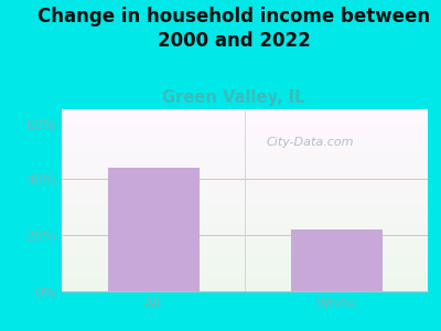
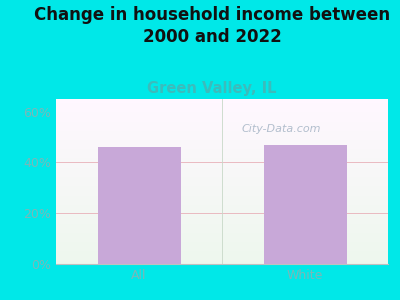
All: 44% -> 46%
White: 22% -> 47%
